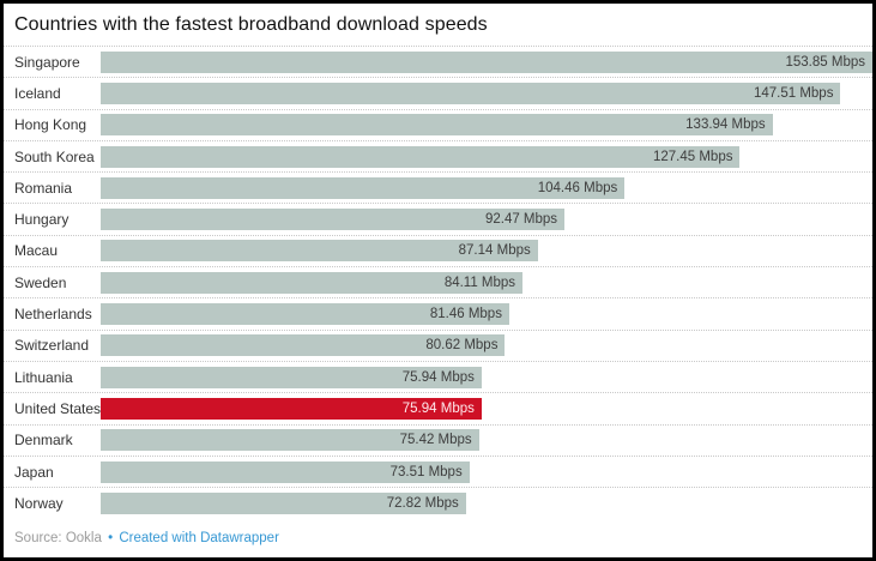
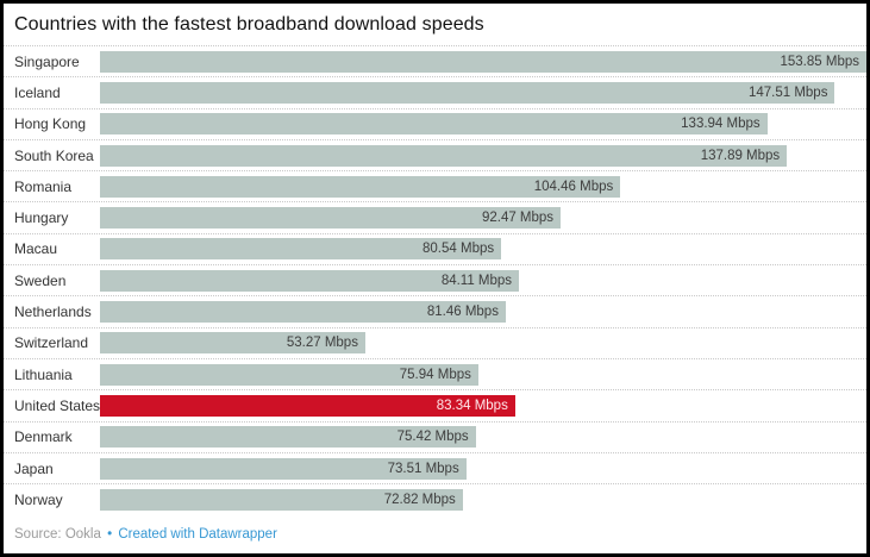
South Korea: 127.45 -> 137.89
Macau: 87.14 -> 80.54
Switzerland: 80.62 -> 53.27
United States: 75.94 -> 83.34
